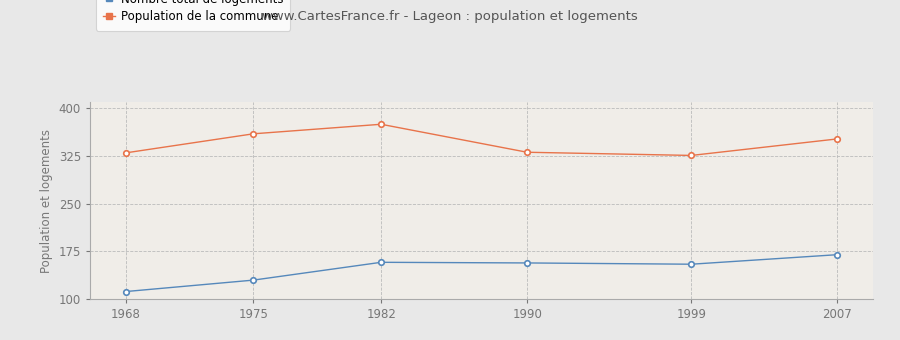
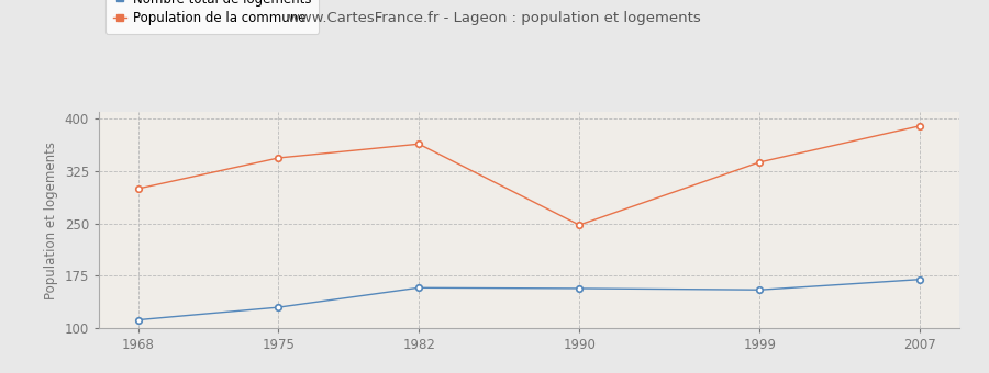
Population de la commune/1968: 330 -> 300
Population de la commune/1975: 360 -> 344
Population de la commune/1982: 375 -> 364
Population de la commune/1990: 331 -> 248
Population de la commune/1999: 326 -> 338
Population de la commune/2007: 352 -> 390
